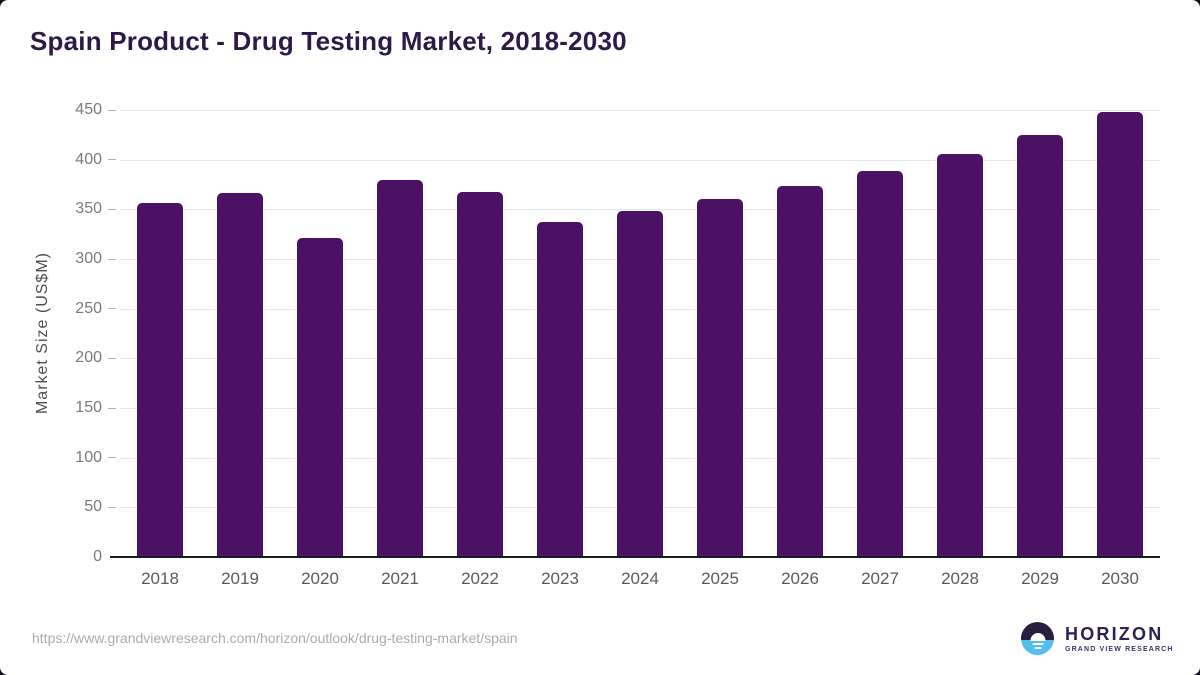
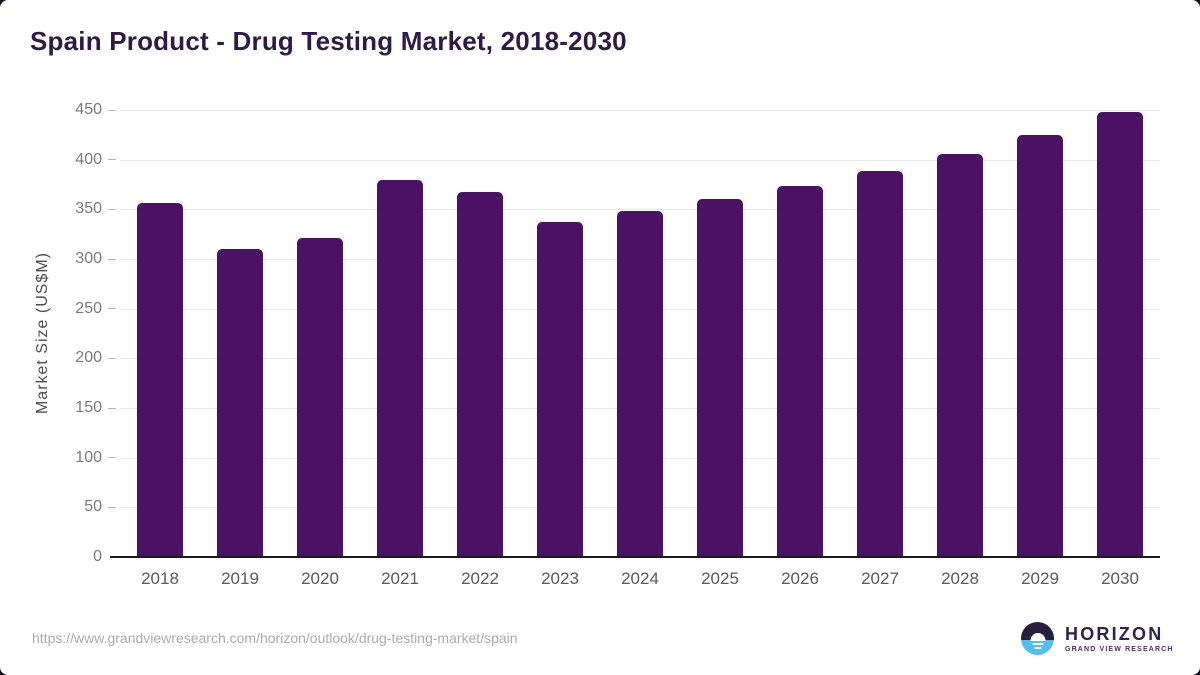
2019: 370 -> 310
